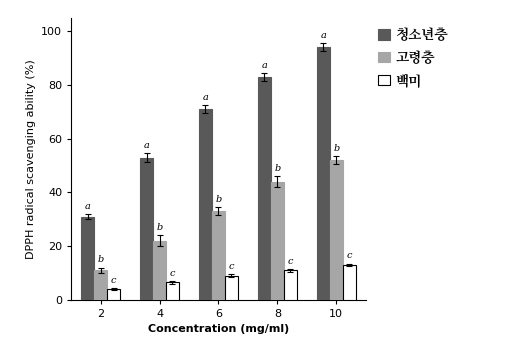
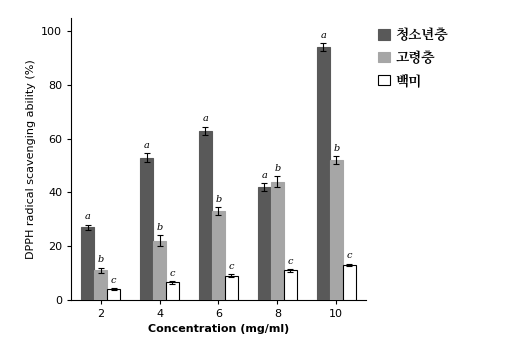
청소년층/2: 31 -> 27
청소년층/6: 71 -> 63
청소년층/8: 83 -> 42
